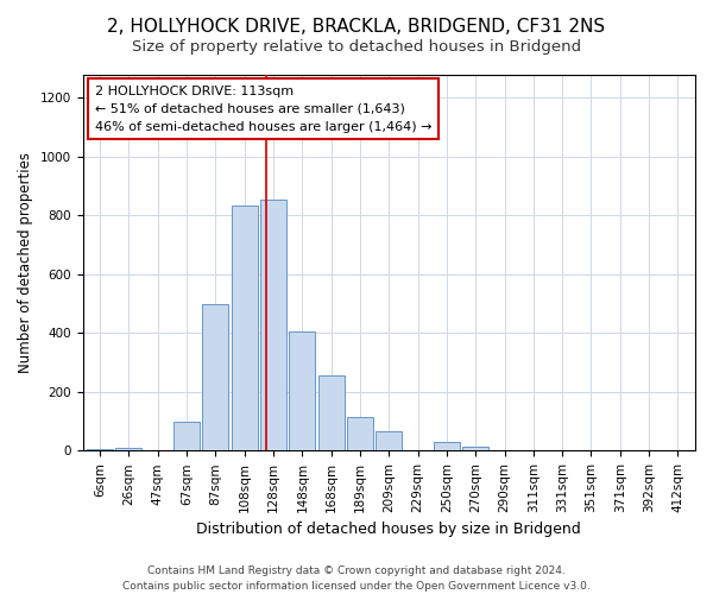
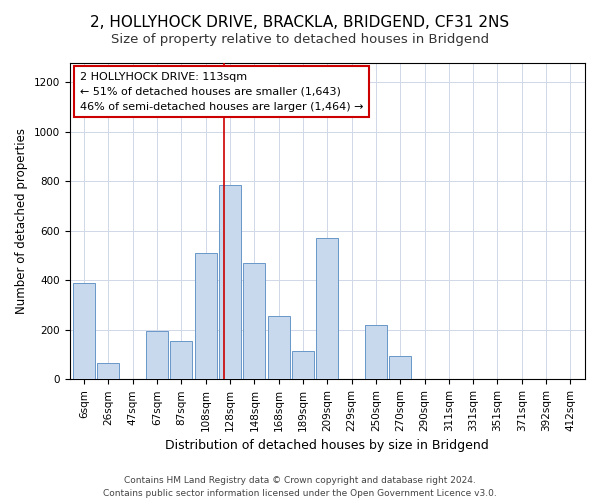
6sqm: 5 -> 390
26sqm: 8 -> 65
67sqm: 98 -> 195
87sqm: 498 -> 155
108sqm: 833 -> 510
128sqm: 855 -> 785
148sqm: 405 -> 470
209sqm: 65 -> 570
250sqm: 30 -> 220
270sqm: 15 -> 95
